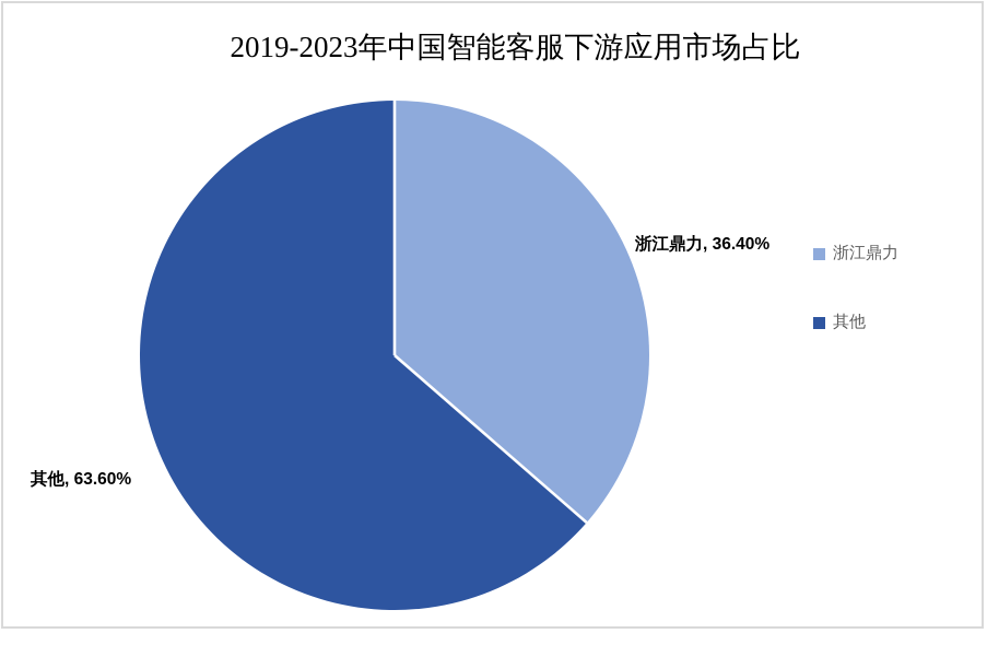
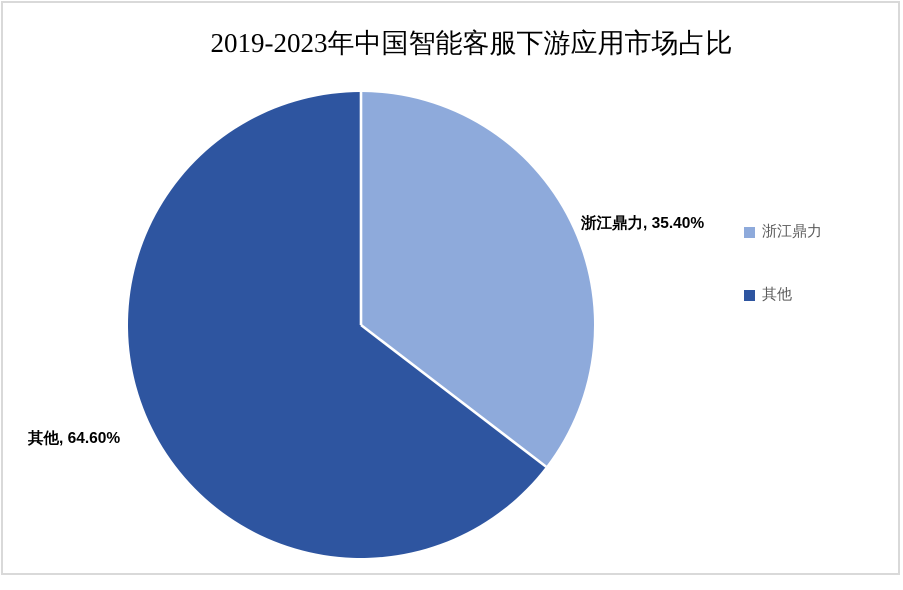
浙江鼎力: 36.40% -> 35.40%
其他: 63.60% -> 64.60%
